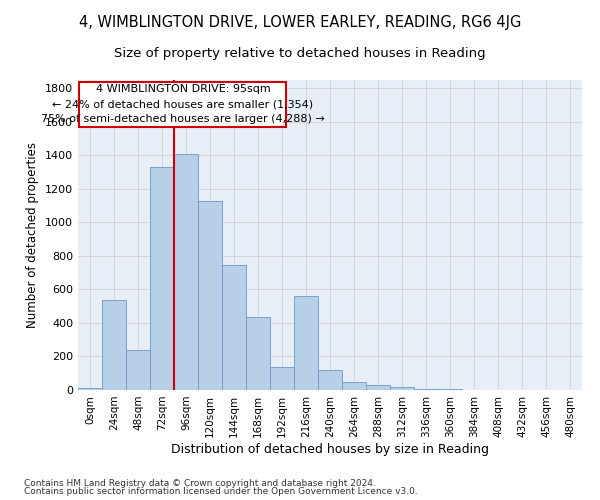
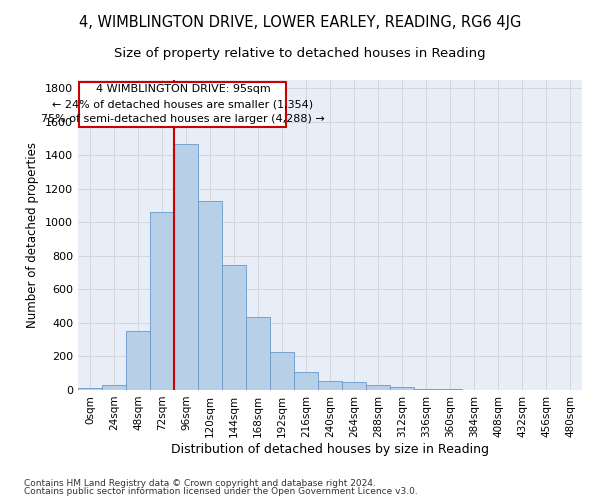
24sqm: 540 -> 30
48sqm: 240 -> 360
72sqm: 1330 -> 1060
96sqm: 1410 -> 1470
192sqm: 140 -> 230
216sqm: 560 -> 110
240sqm: 120 -> 60
